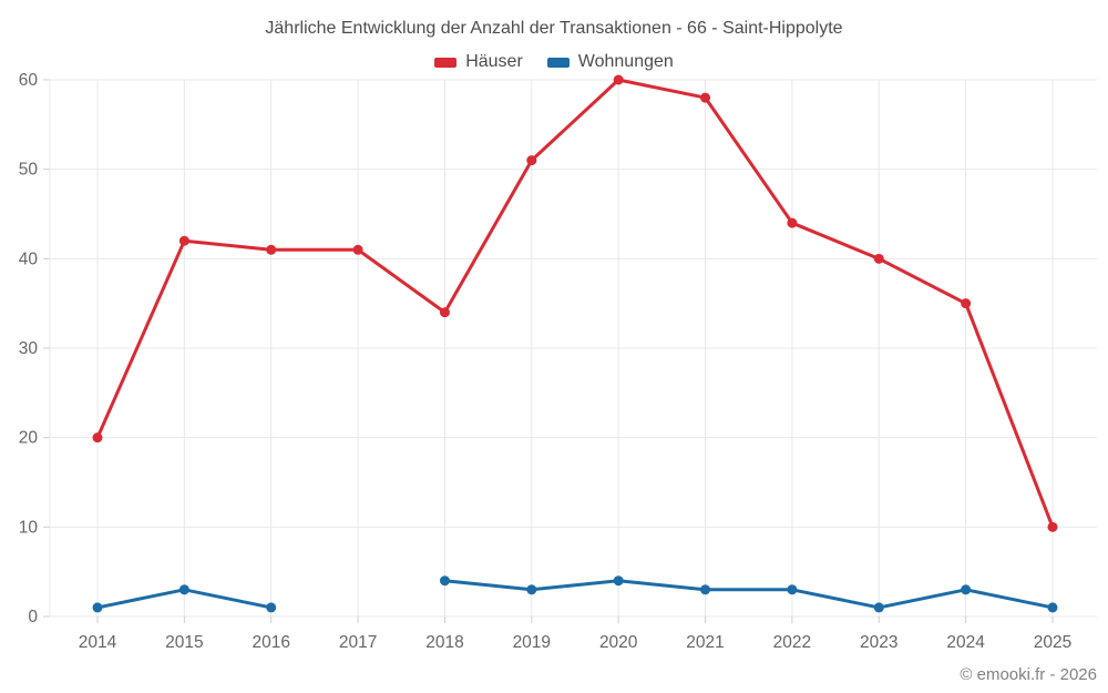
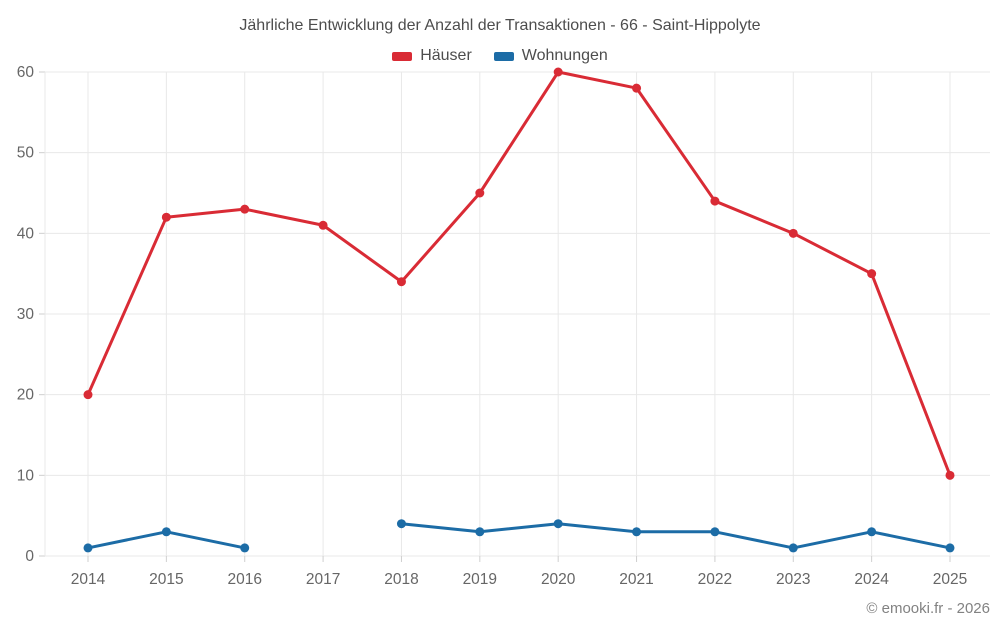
Häuser/2016: 41 -> 43
Häuser/2019: 51 -> 45
